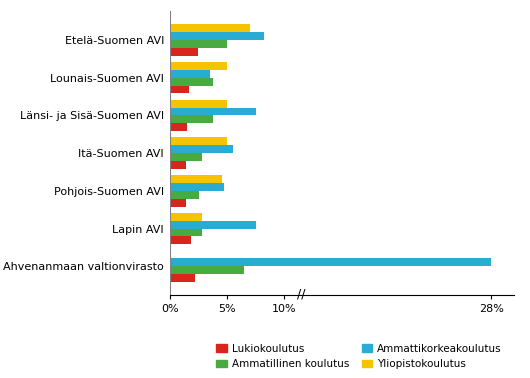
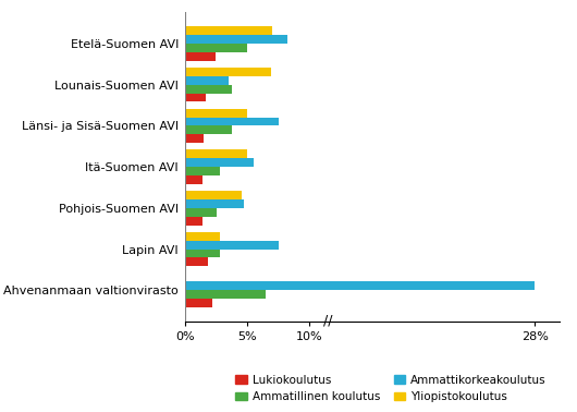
Yliopistokoulutus/Lounais-Suomen AVI: 5.0% -> 6.9%
